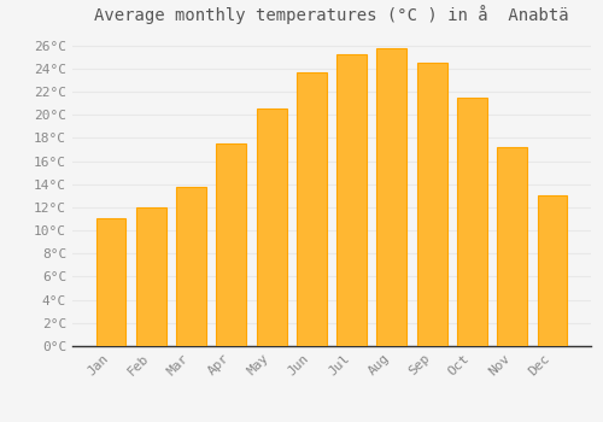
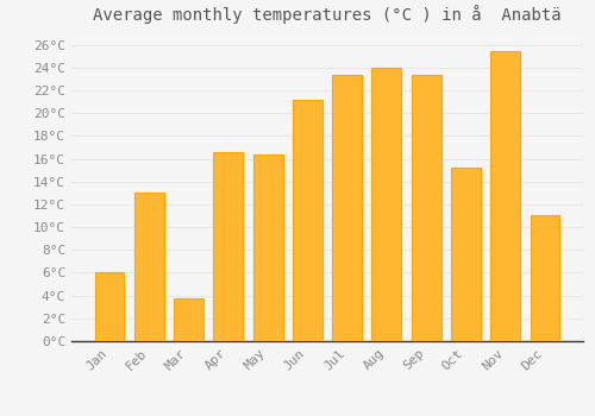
Jan: 11.0°C -> 6.0°C
Feb: 12.0°C -> 13.0°C
Mar: 13.8°C -> 3.8°C
Apr: 17.5°C -> 16.6°C
May: 20.5°C -> 16.4°C
Jun: 23.7°C -> 21.2°C
Jul: 25.2°C -> 23.4°C
Aug: 25.8°C -> 24.0°C
Sep: 24.5°C -> 23.4°C
Oct: 21.5°C -> 15.2°C
Nov: 17.2°C -> 25.4°C
Dec: 13.0°C -> 11.0°C
